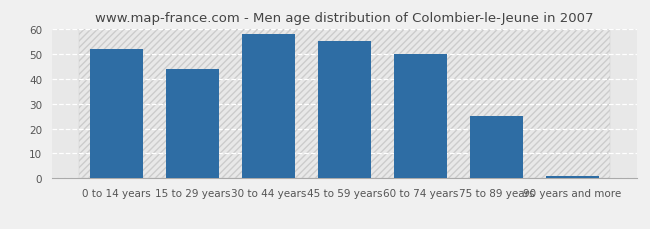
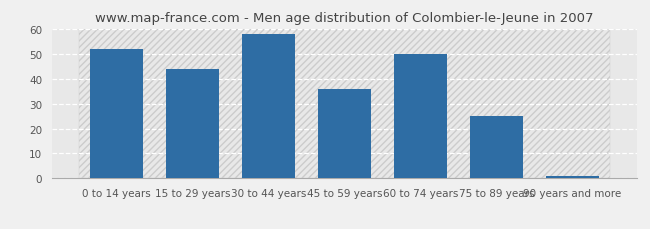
45 to 59 years: 55 -> 36
